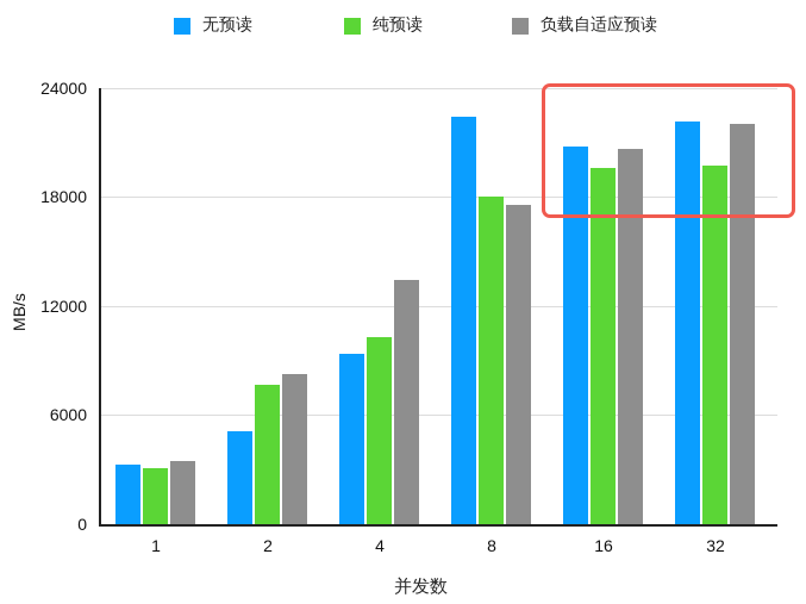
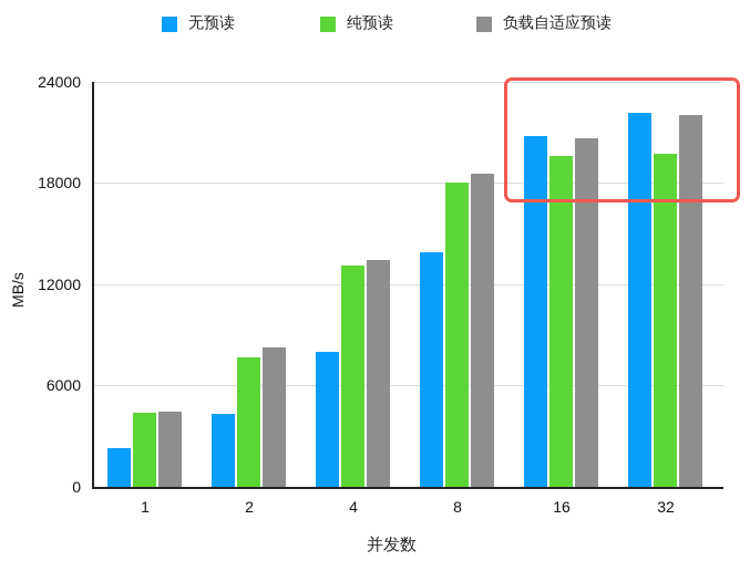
无预读/1: 3300 -> 2300
纯预读/1: 3100 -> 4400
负载自适应预读/1: 3500 -> 4400
无预读/2: 5100 -> 4300
无预读/4: 9400 -> 8000
纯预读/4: 10300 -> 13100
无预读/8: 22400 -> 13900
负载自适应预读/8: 17600 -> 18600
